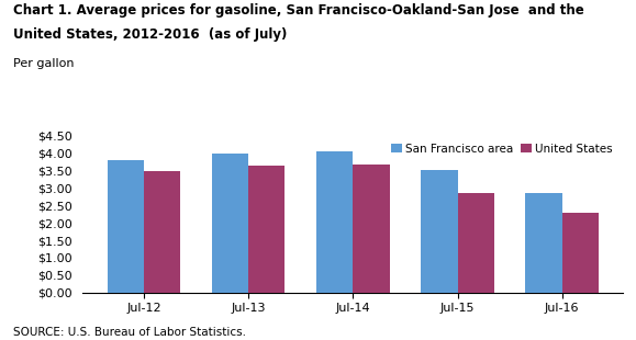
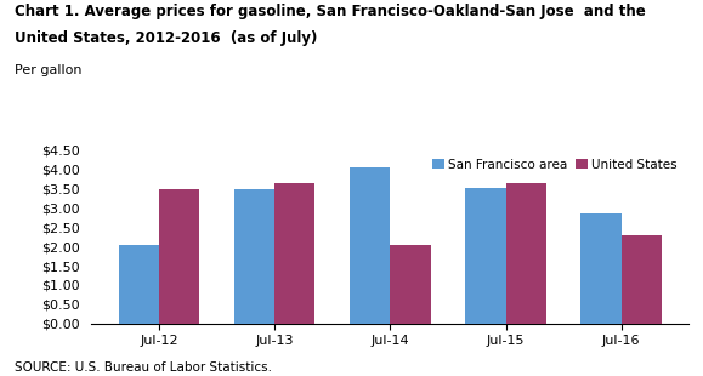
San Francisco area/Jul-12: $3.79 -> $2.05
San Francisco area/Jul-13: $3.99 -> $3.50
United States/Jul-14: $3.67 -> $2.05
United States/Jul-15: $2.87 -> $3.65
